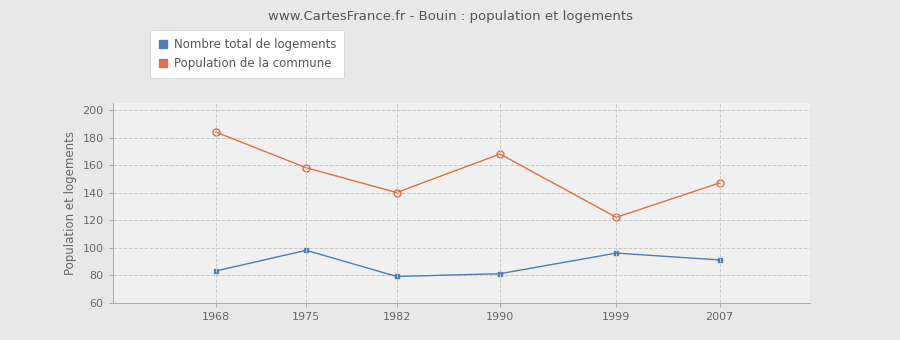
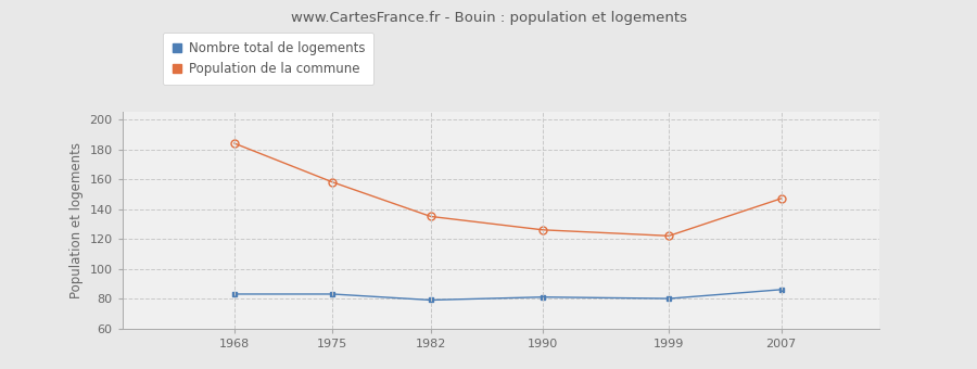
Nombre total de logements/1975: 98 -> 83
Population de la commune/1982: 140 -> 135
Population de la commune/1990: 168 -> 126
Nombre total de logements/1999: 96 -> 80
Nombre total de logements/2007: 91 -> 86
